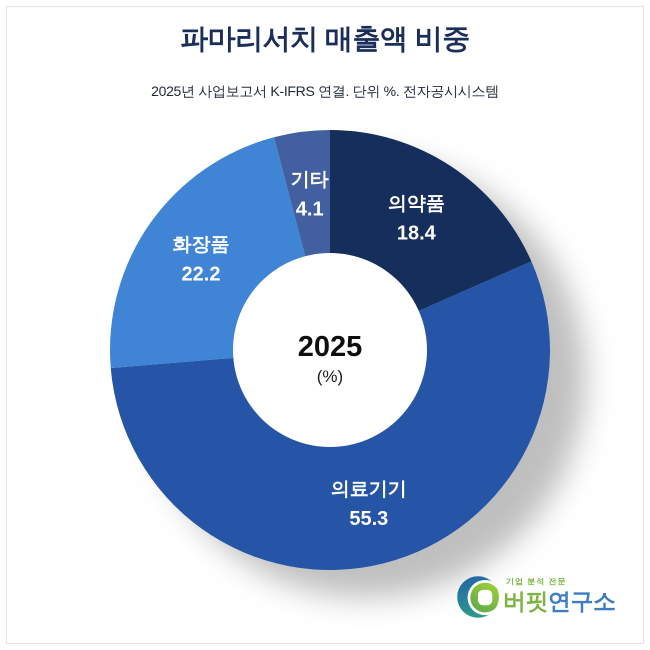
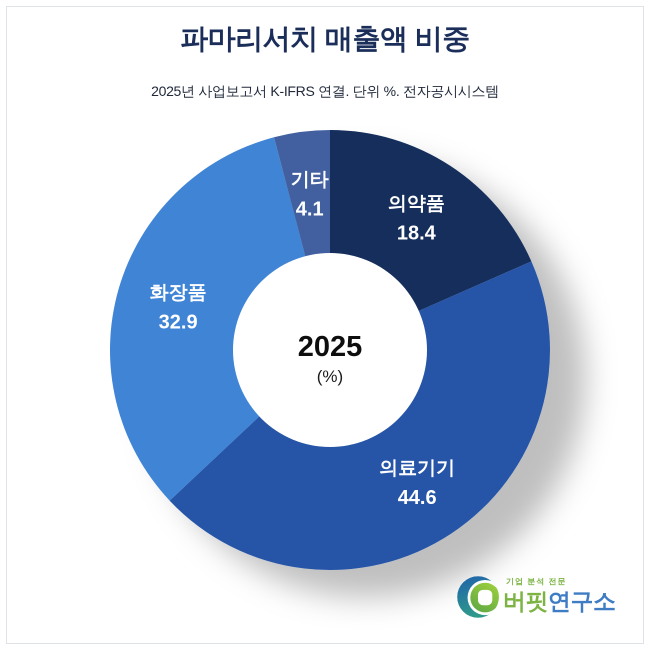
의료기기: 55.3 -> 44.6
화장품: 22.2 -> 32.9
